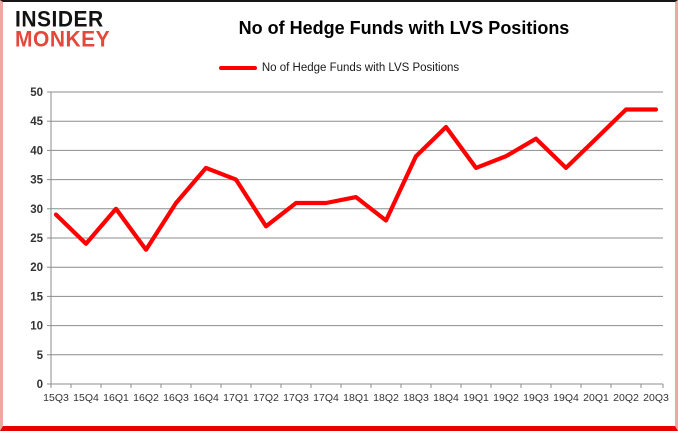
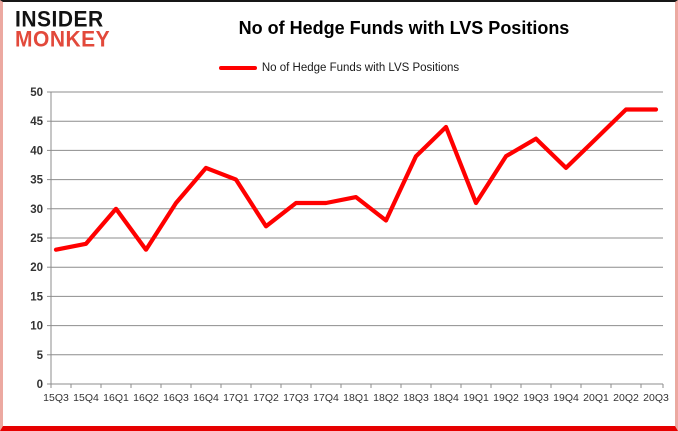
15Q3: 29 -> 23
19Q1: 37 -> 31
